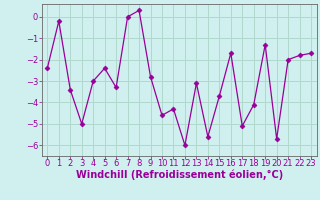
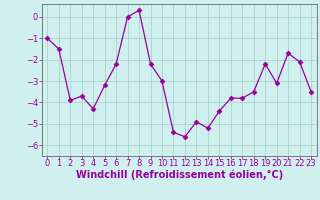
0: -2.4 -> -1.0
1: -0.2 -> -1.5
2: -3.4 -> -3.9
3: -5.0 -> -3.7
4: -3.0 -> -4.3
5: -2.4 -> -3.2
6: -3.3 -> -2.2
9: -2.8 -> -2.2
10: -4.6 -> -3.0
11: -4.3 -> -5.4
12: -6.0 -> -5.6
13: -3.1 -> -4.9
14: -5.6 -> -5.2
15: -3.7 -> -4.4
16: -1.7 -> -3.8
17: -5.1 -> -3.8
18: -4.1 -> -3.5
19: -1.3 -> -2.2
20: -5.7 -> -3.1
21: -2.0 -> -1.7
22: -1.8 -> -2.1
23: -1.7 -> -3.5
